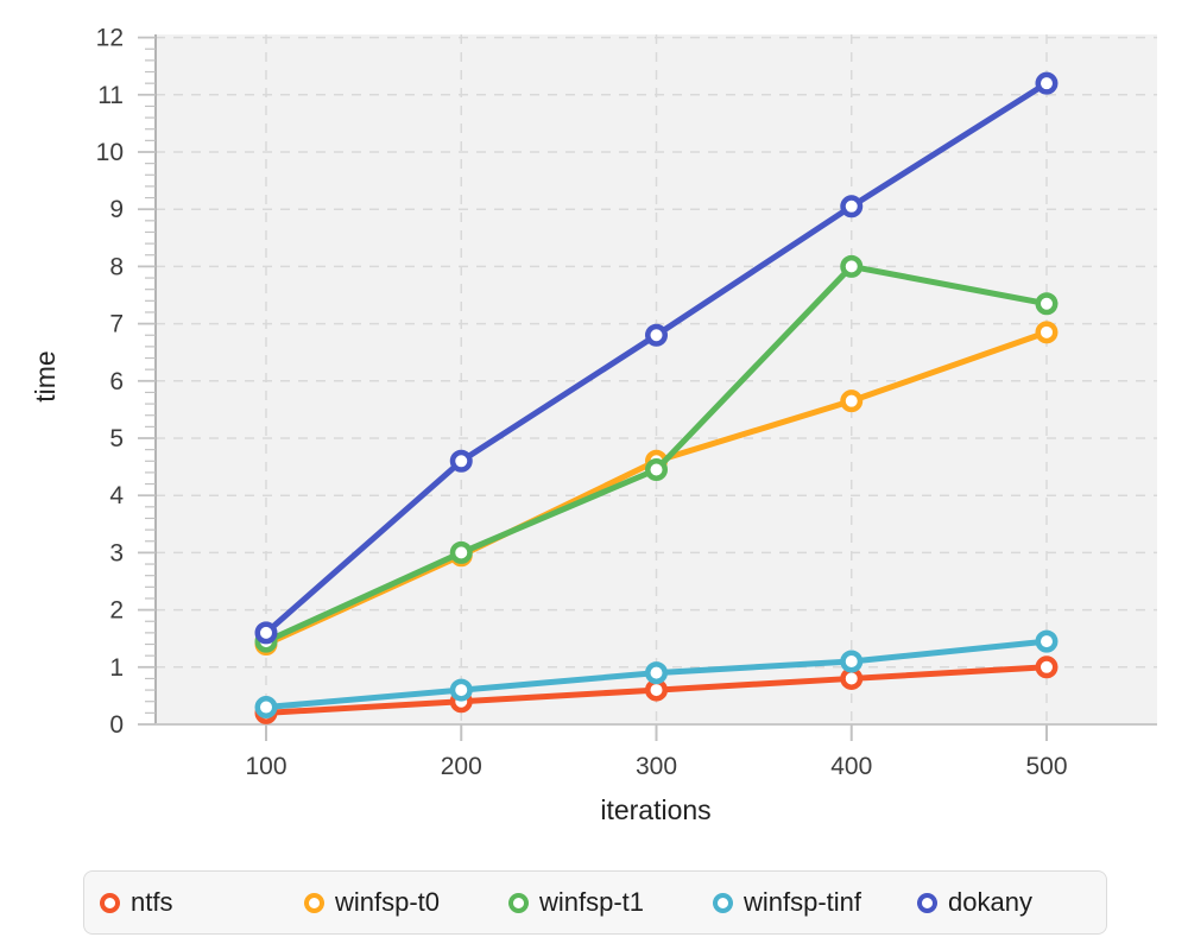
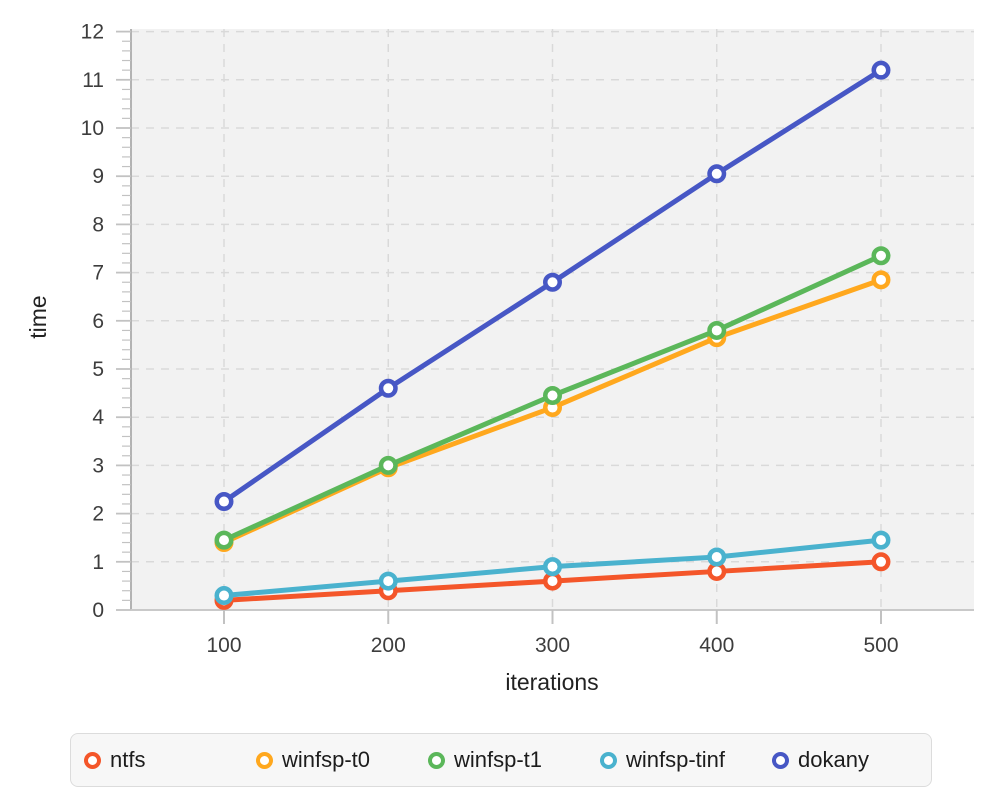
dokany/100: 1.6 -> 2.2
winfsp-t0/300: 4.6 -> 4.2
winfsp-t1/400: 8.0 -> 5.8
